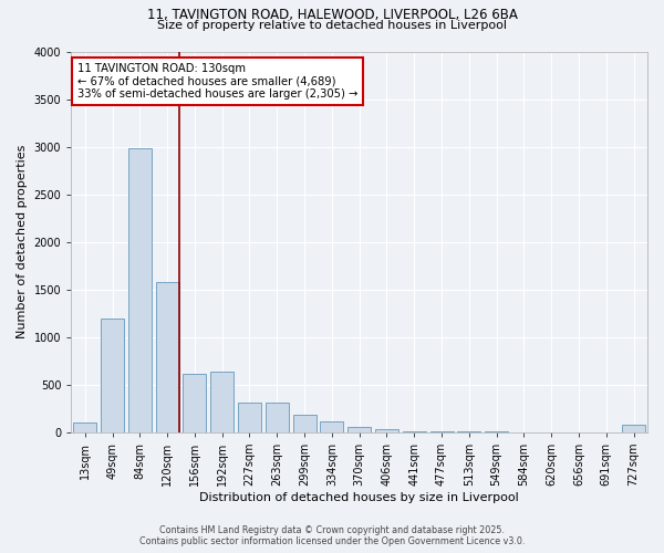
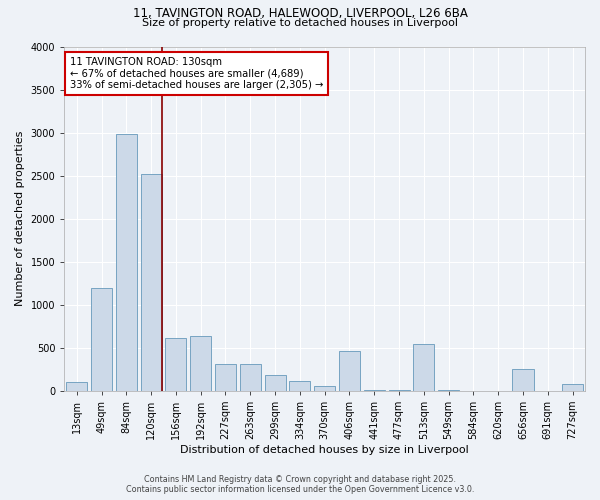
120sqm: 1580 -> 2520
406sqm: 30 -> 460
513sqm: 0 -> 540
656sqm: 0 -> 260
